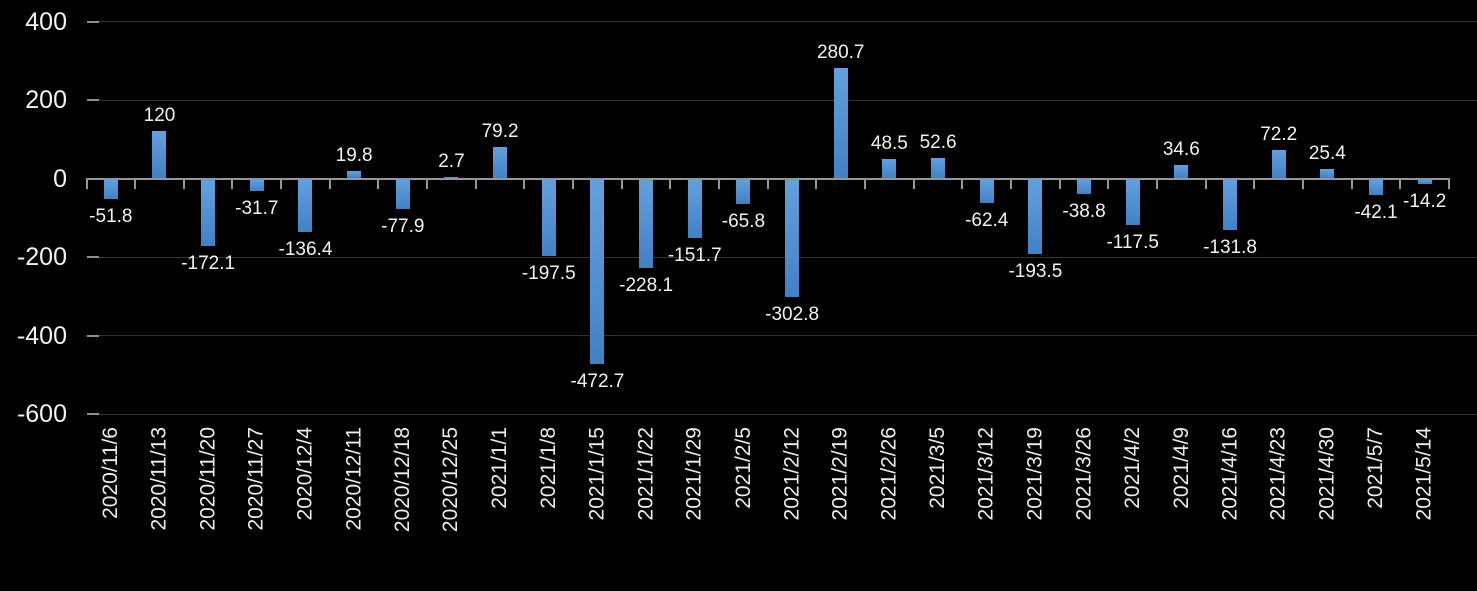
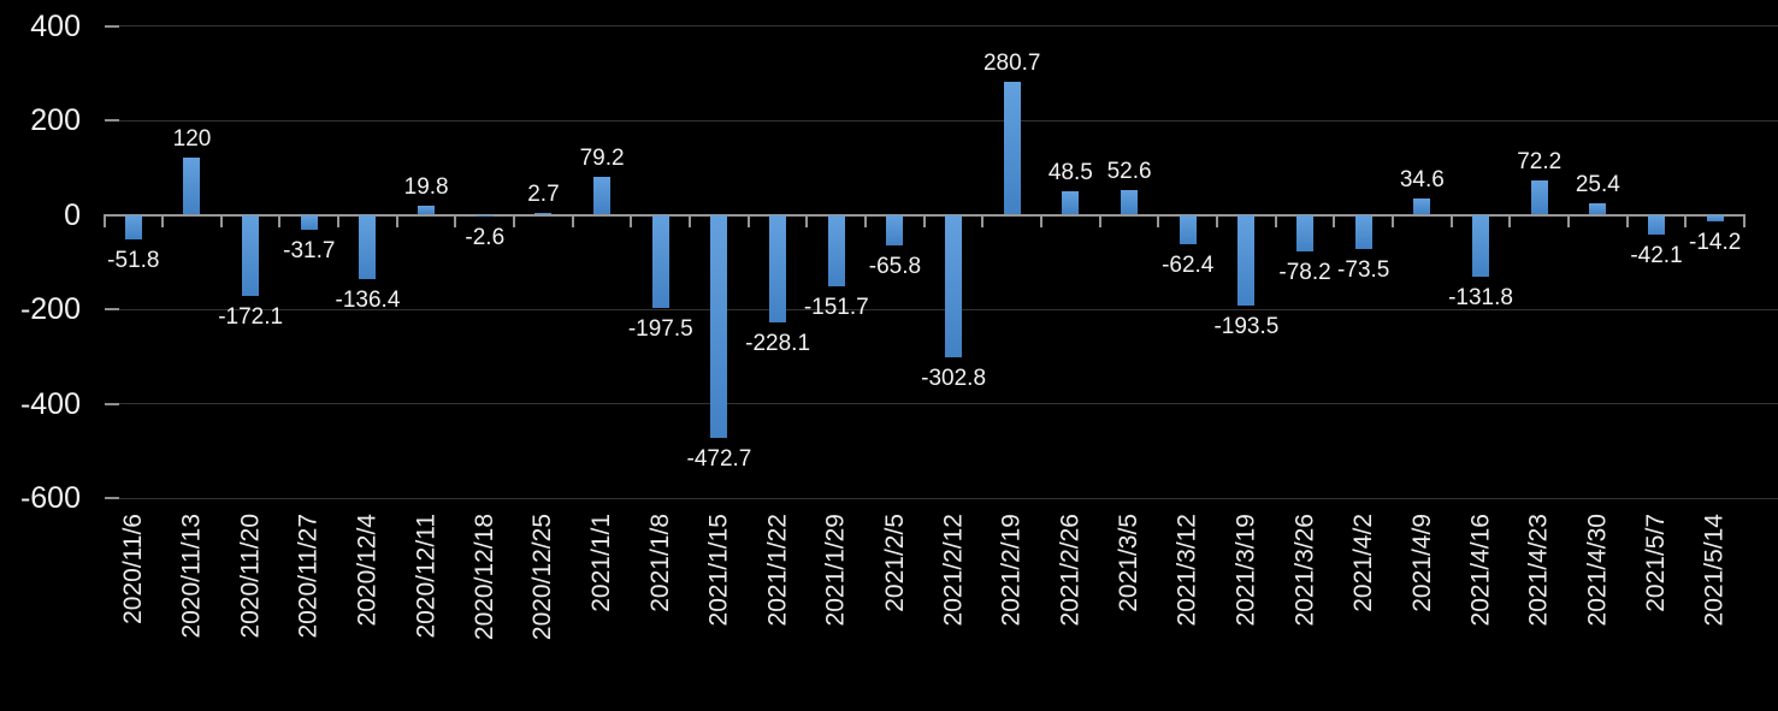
2020/12/18: -77.9 -> -2.6
2021/3/26: -38.8 -> -78.2
2021/4/2: -117.5 -> -73.5
